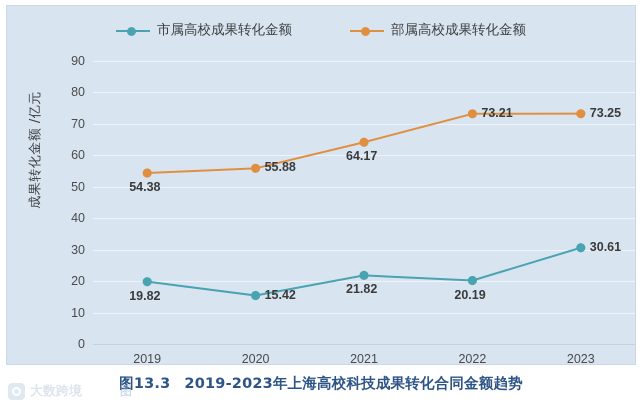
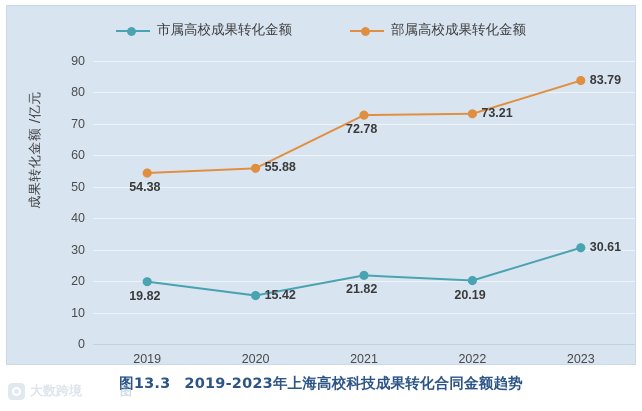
部属高校成果转化金额/2021: 64.17 -> 72.78
部属高校成果转化金额/2023: 73.25 -> 83.79
